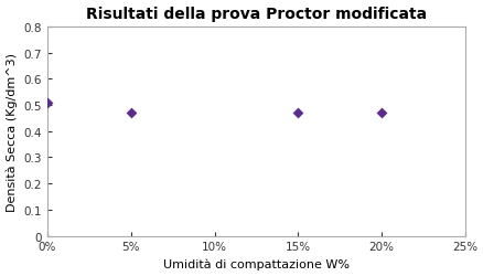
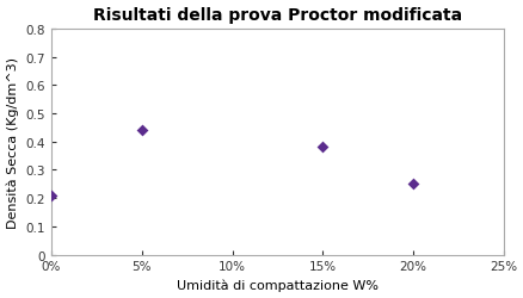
0%: 0.51 -> 0.21
5%: 0.47 -> 0.44
15%: 0.47 -> 0.38
20%: 0.47 -> 0.25
